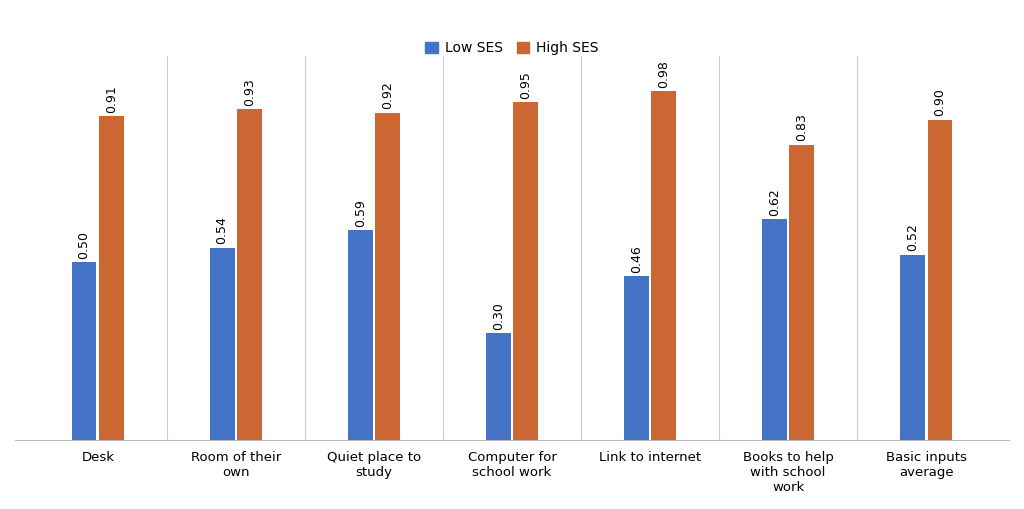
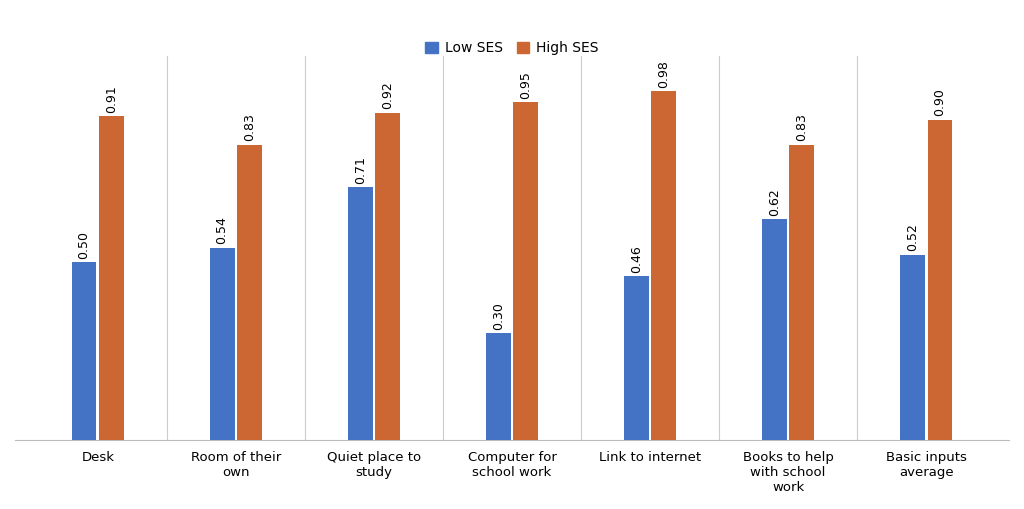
High SES/Room of their own: 0.93 -> 0.83
Low SES/Quiet place to study: 0.59 -> 0.71
